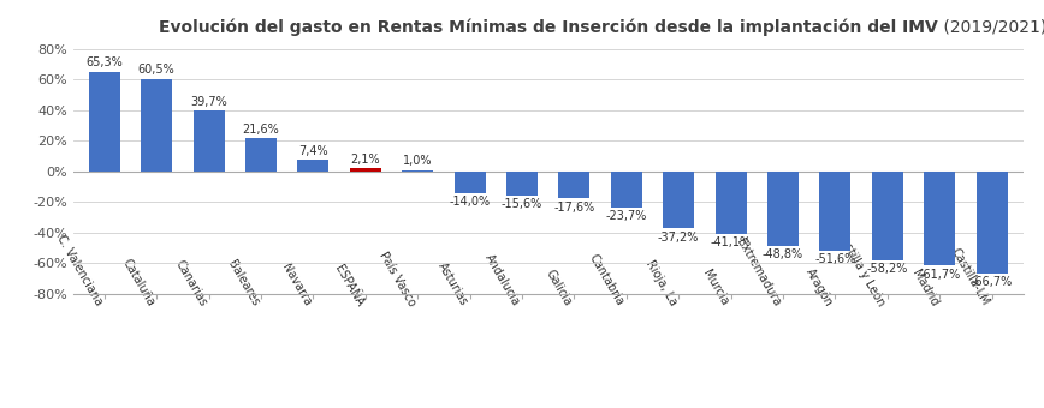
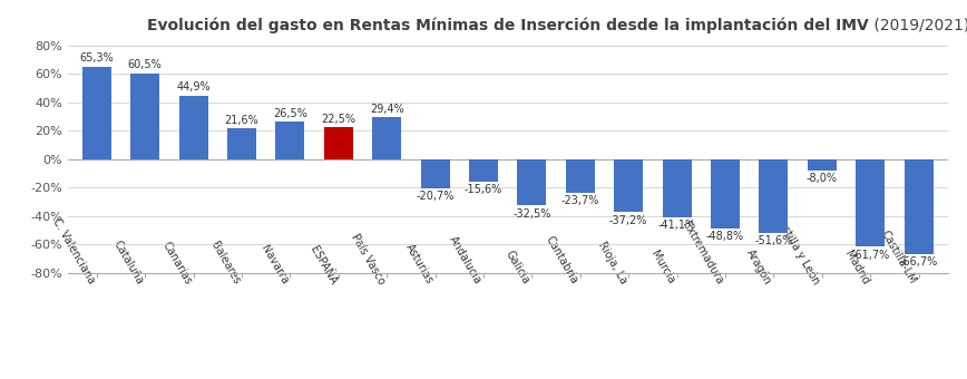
Canarias: 39,7% -> 44,9%
Navarra: 7,4% -> 26,5%
ESPAÑA: 2,1% -> 22,5%
País Vasco: 1,0% -> 29,4%
Asturias: -14,0% -> -20,7%
Galicia: -17,6% -> -32,5%
Castilla y León: -58% -> -8%
